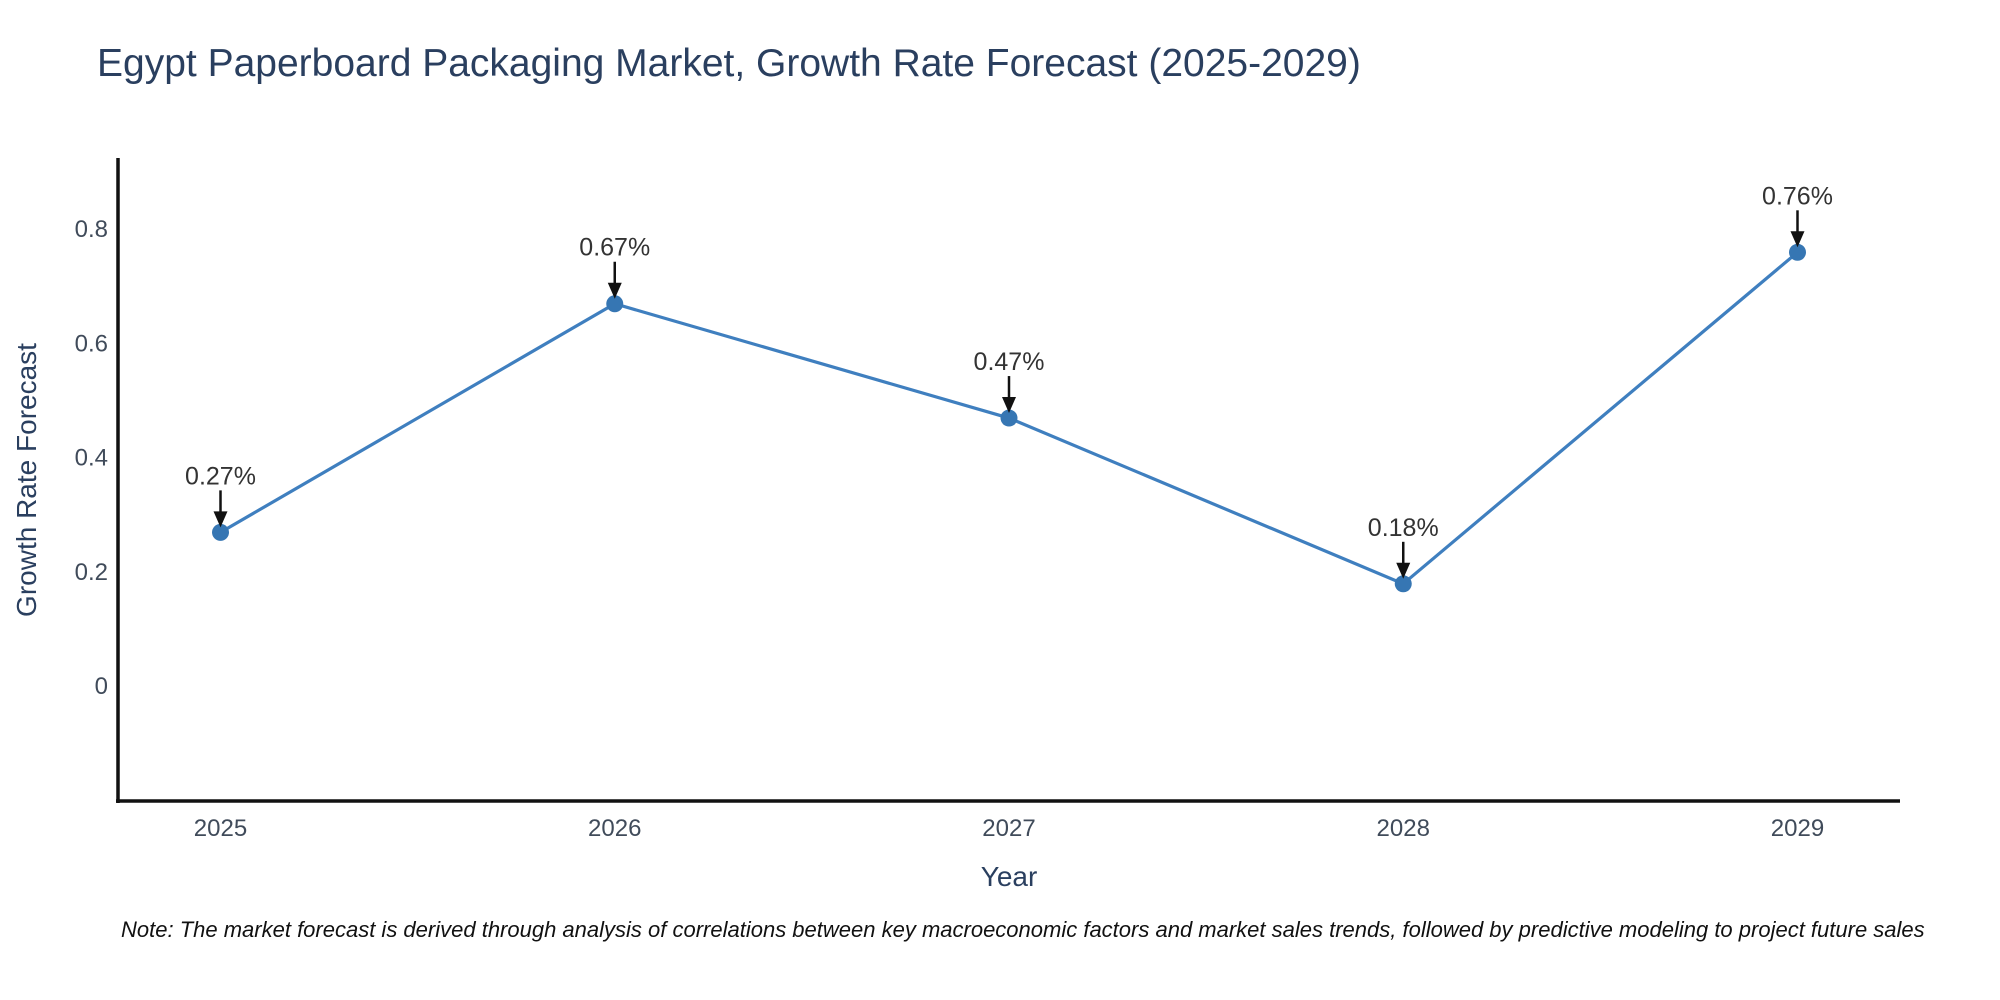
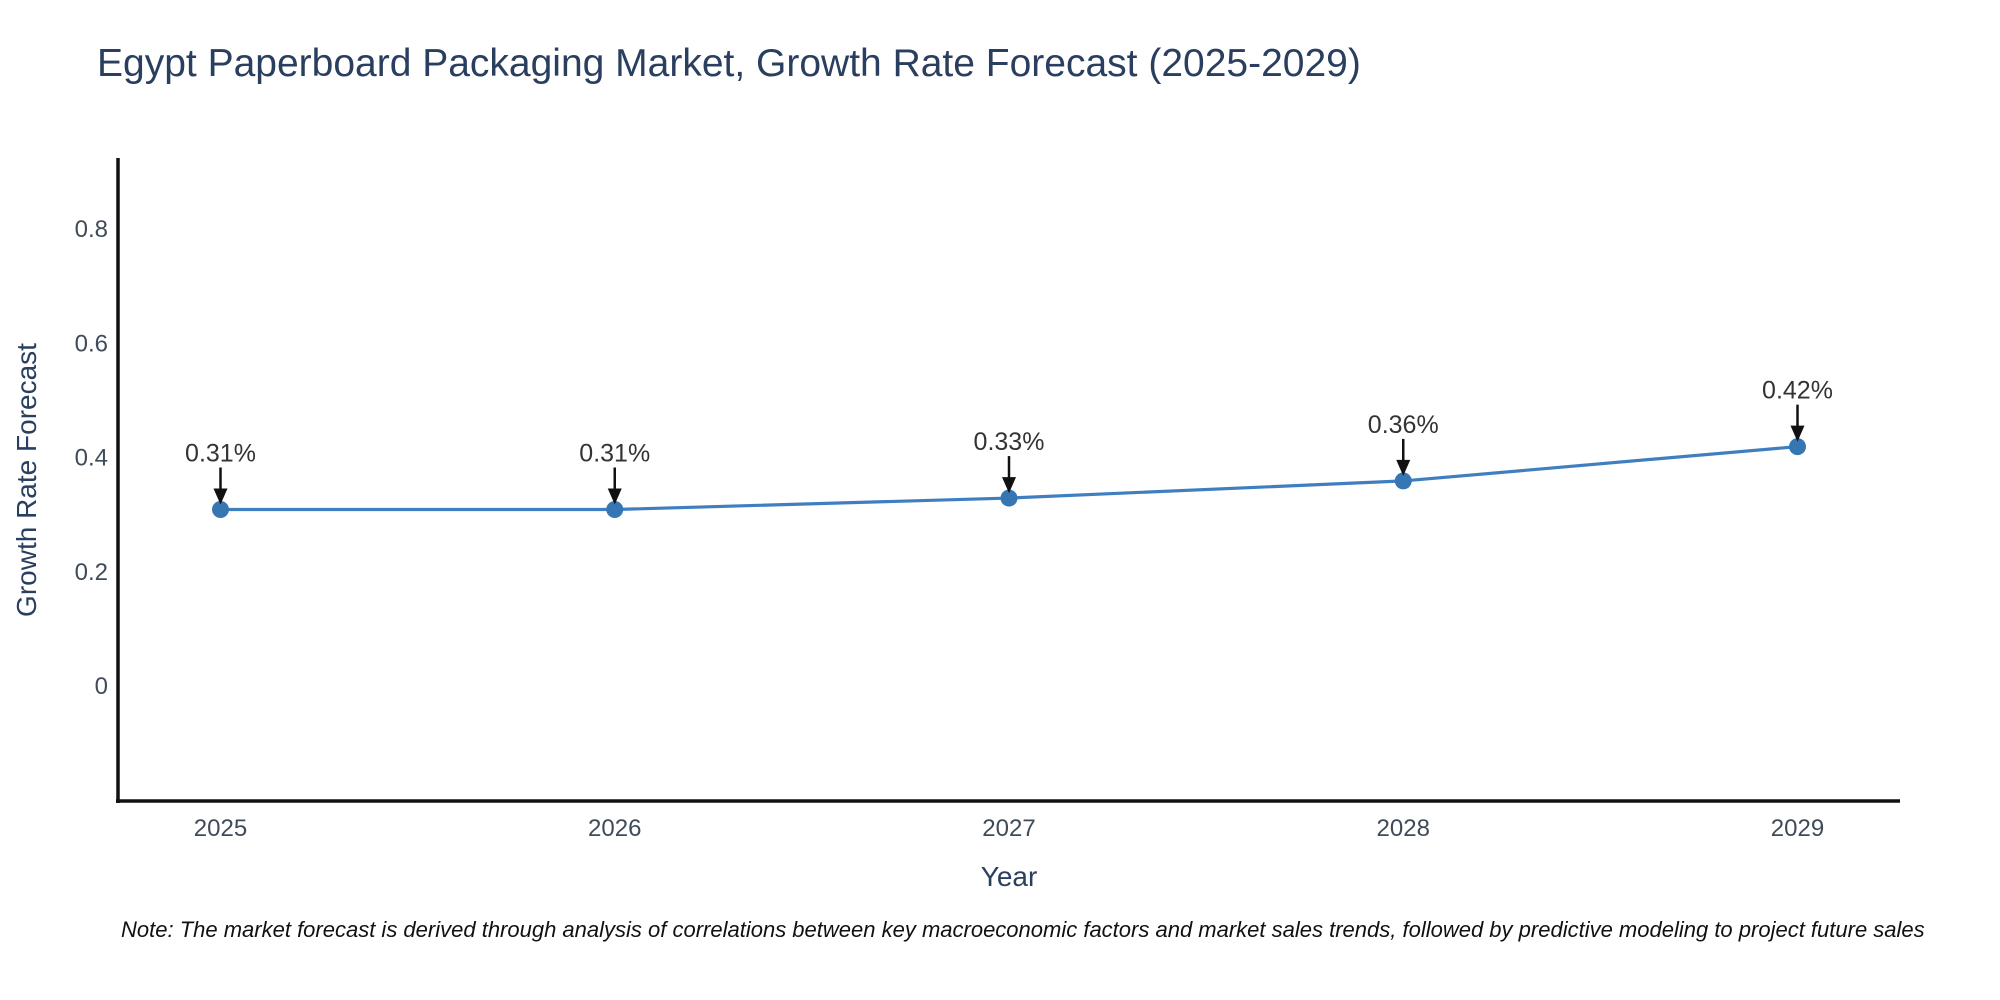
2025: 0.27% -> 0.31%
2026: 0.67% -> 0.31%
2027: 0.47% -> 0.33%
2028: 0.18% -> 0.36%
2029: 0.76% -> 0.42%
